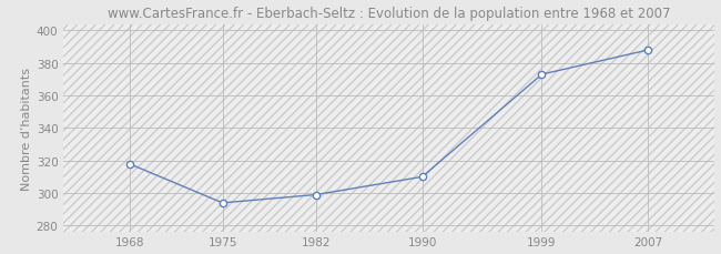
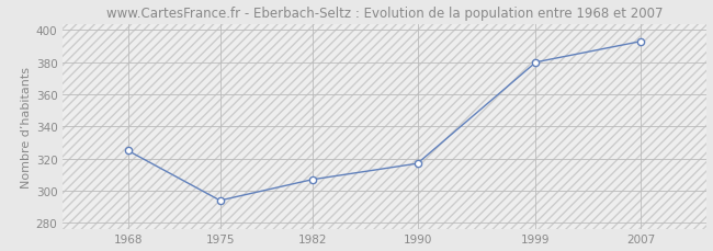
1968: 318 -> 325
1982: 299 -> 307
1990: 310 -> 317
1999: 373 -> 380
2007: 388 -> 393
